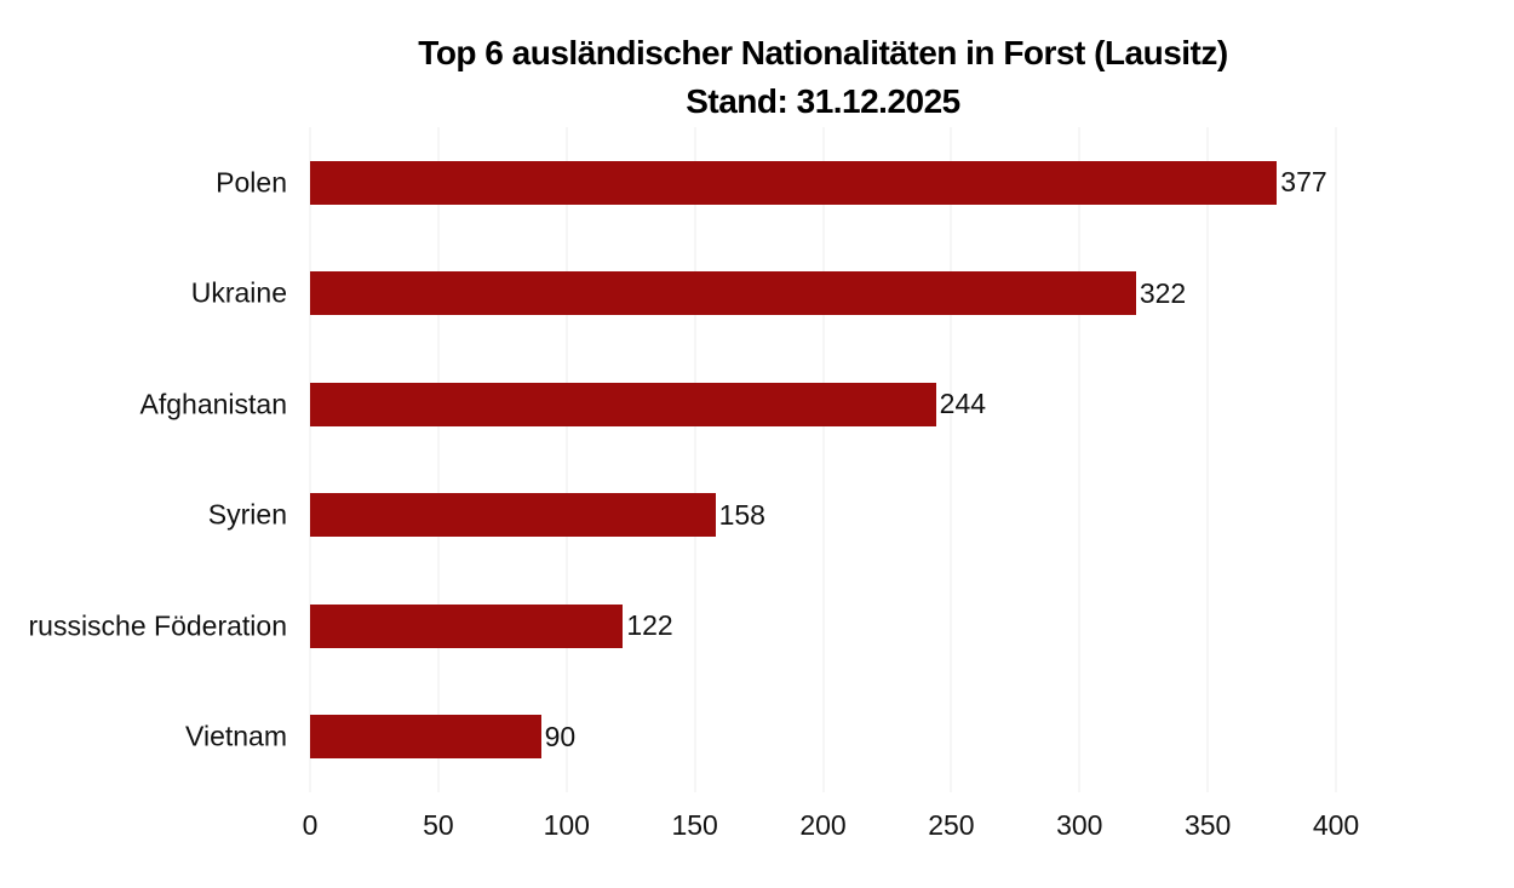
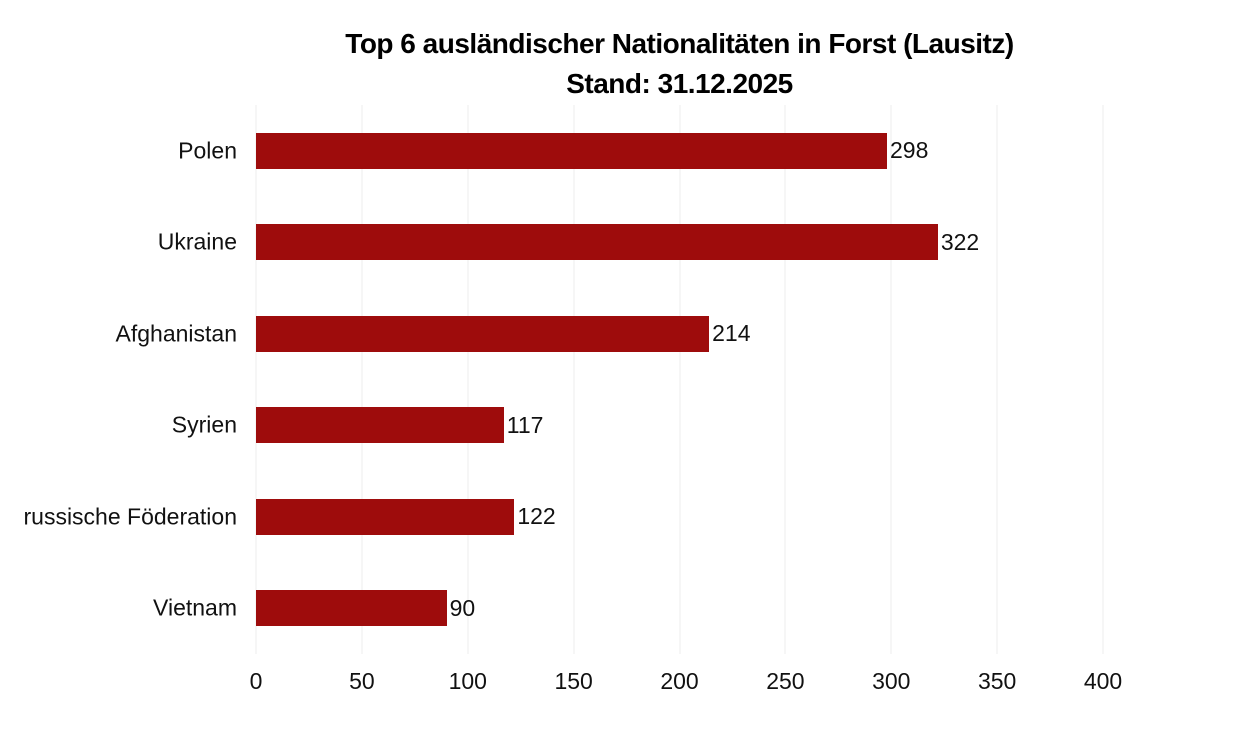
Polen: 377 -> 298
Afghanistan: 244 -> 214
Syrien: 158 -> 117
